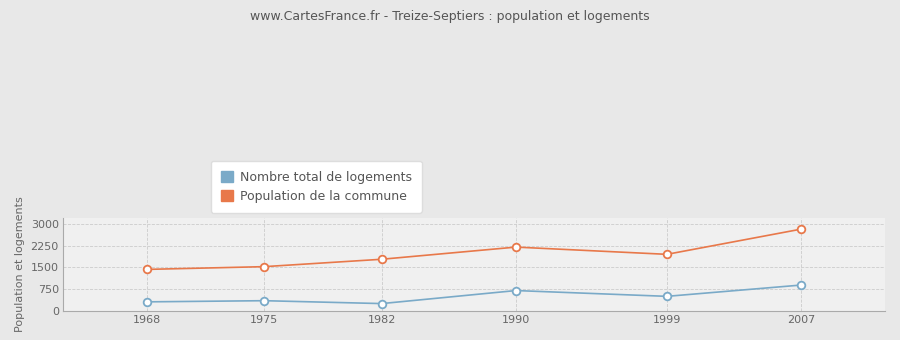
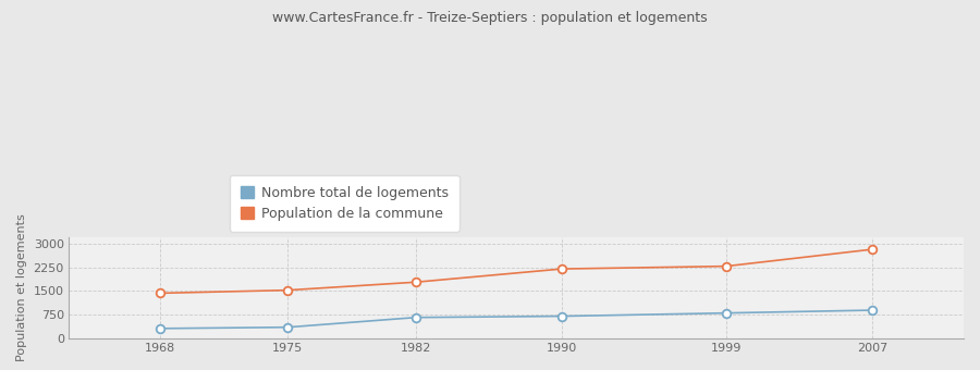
Nombre total de logements/1982: 250 -> 660
Nombre total de logements/1999: 500 -> 800
Population de la commune/1999: 1950 -> 2280
